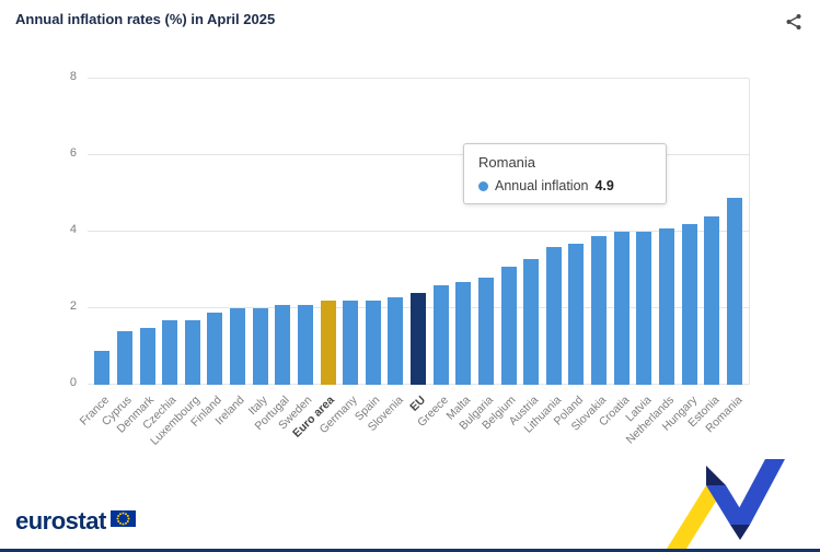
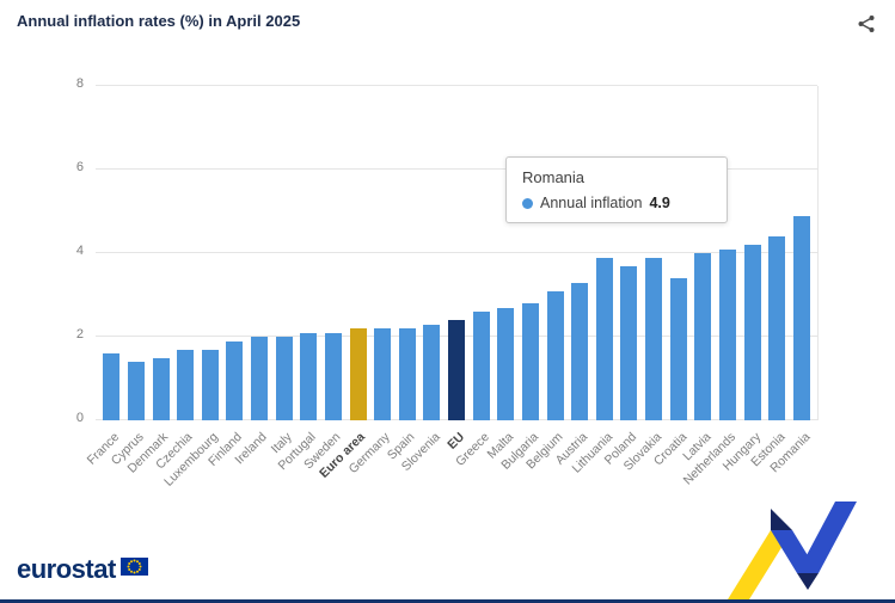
France: 0.9 -> 1.6
Lithuania: 3.6 -> 3.9
Croatia: 4.0 -> 3.4
